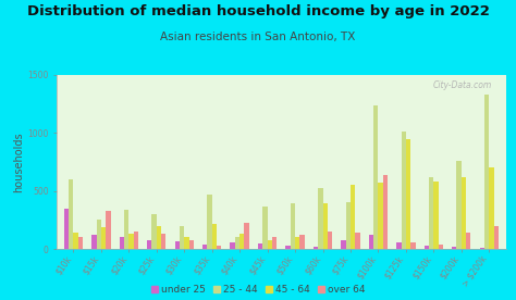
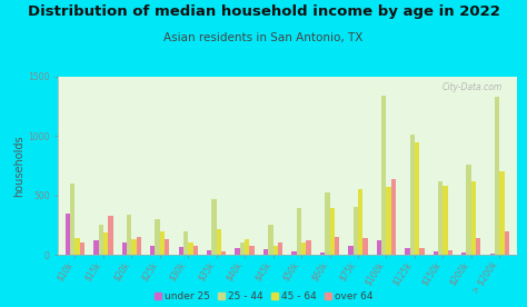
over 64/$40k: 230 -> 80
25 - 44/$45k: 370 -> 250
25 - 44/$100k: 1240 -> 1340
